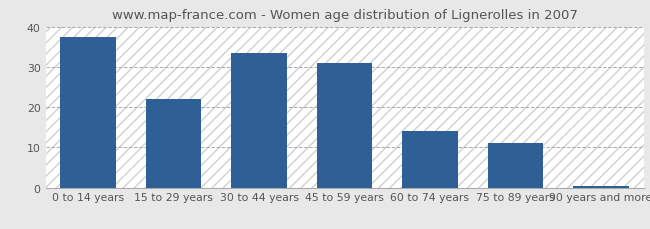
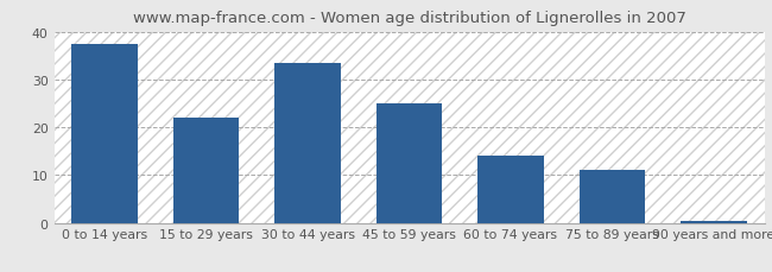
45 to 59 years: 31.0 -> 25.0
